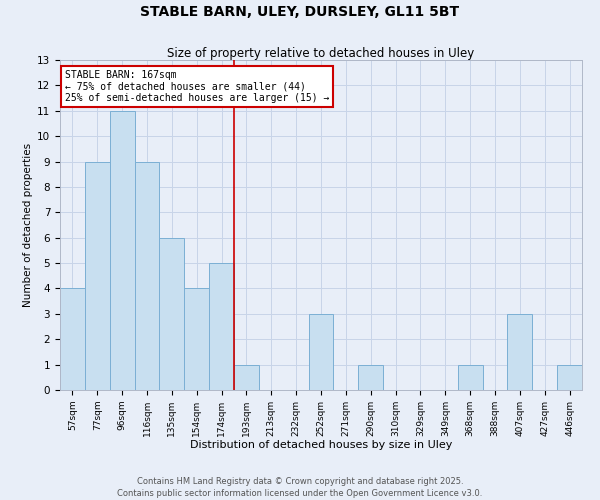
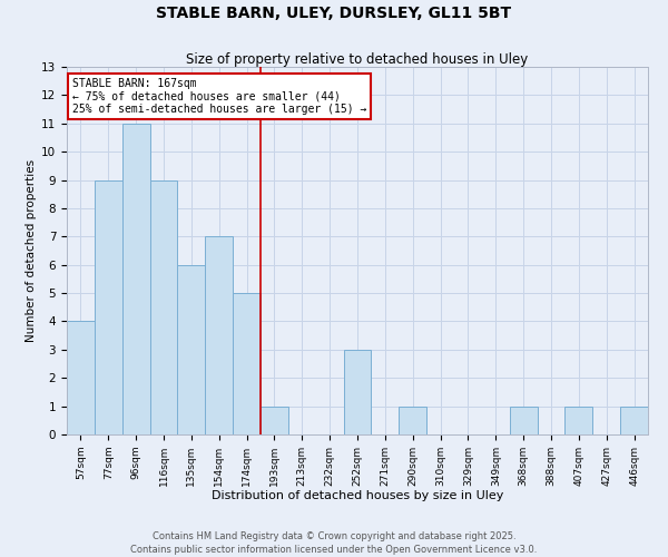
154sqm: 4 -> 7
407sqm: 3 -> 1
